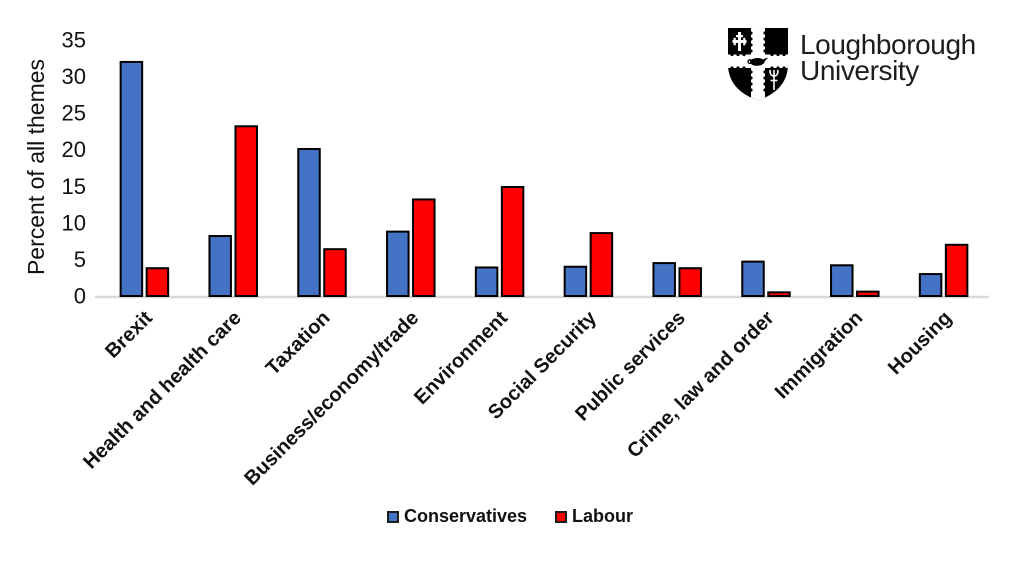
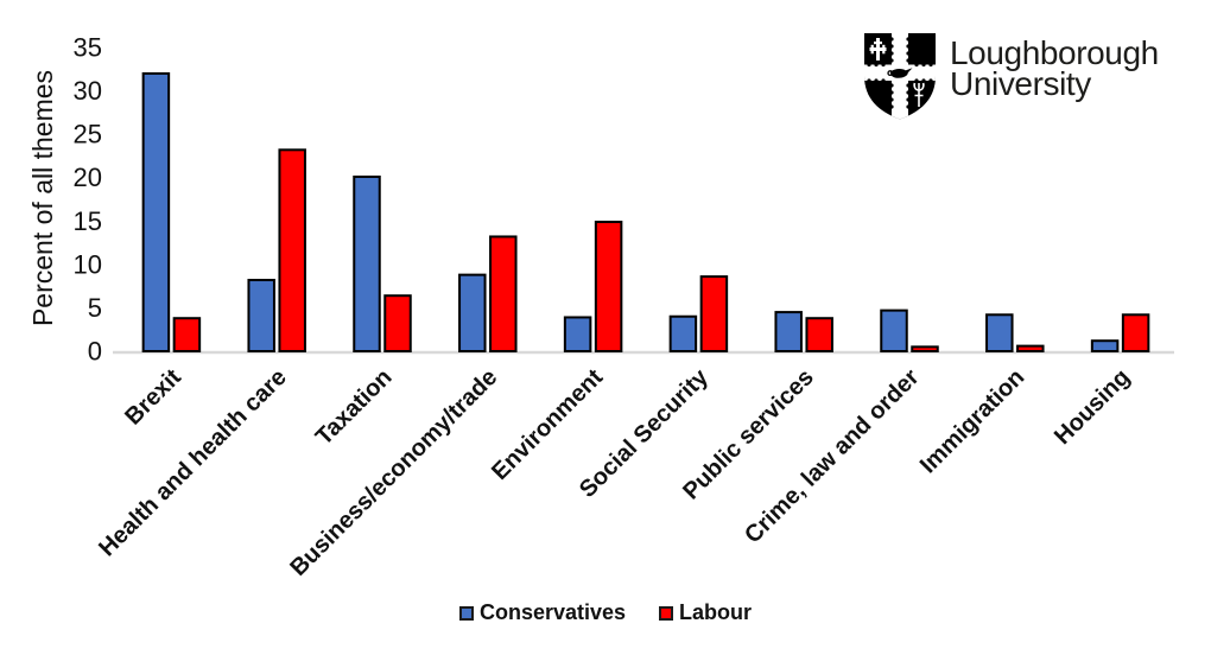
Conservatives/Housing: 3 -> 1
Labour/Housing: 7 -> 4
